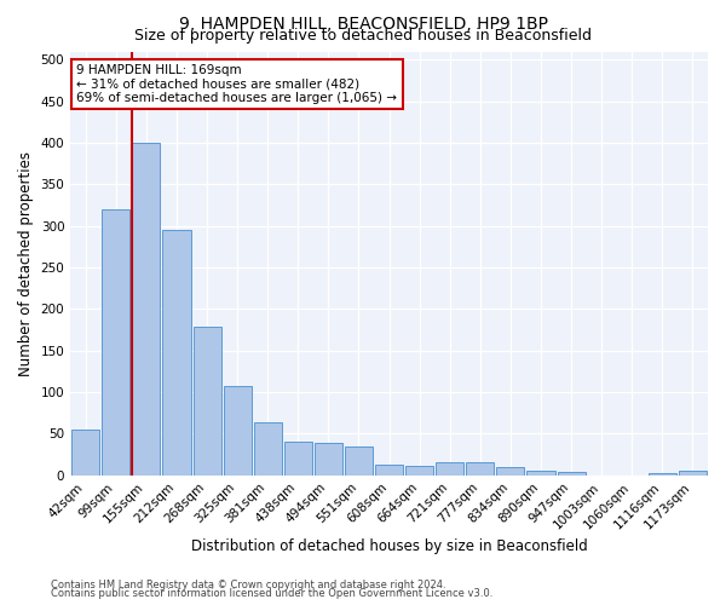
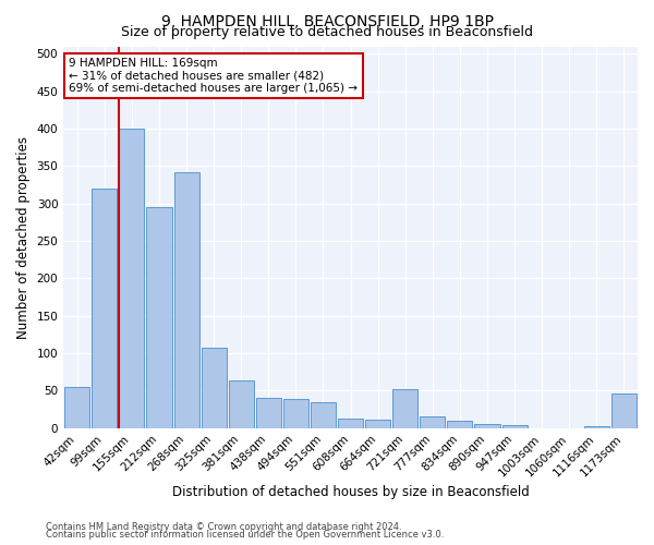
268sqm: 178 -> 342
721sqm: 15 -> 52
1173sqm: 5 -> 46
